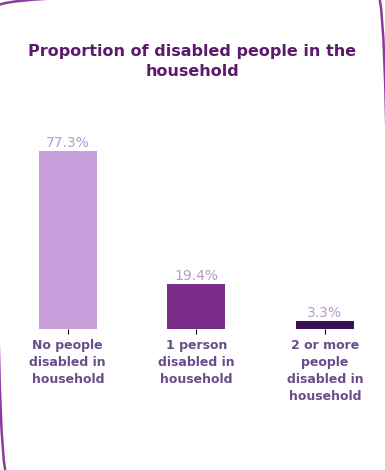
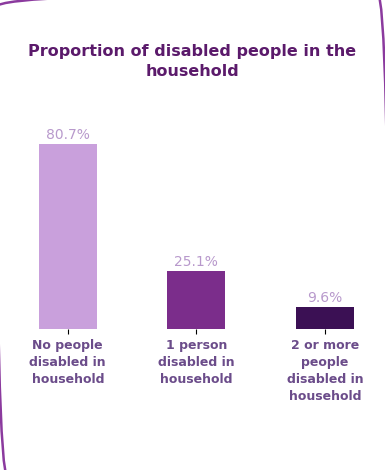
No people disabled in household: 77.3% -> 80.7%
1 person disabled in household: 19.4% -> 25.1%
2 or more people disabled in household: 3.3% -> 9.6%
